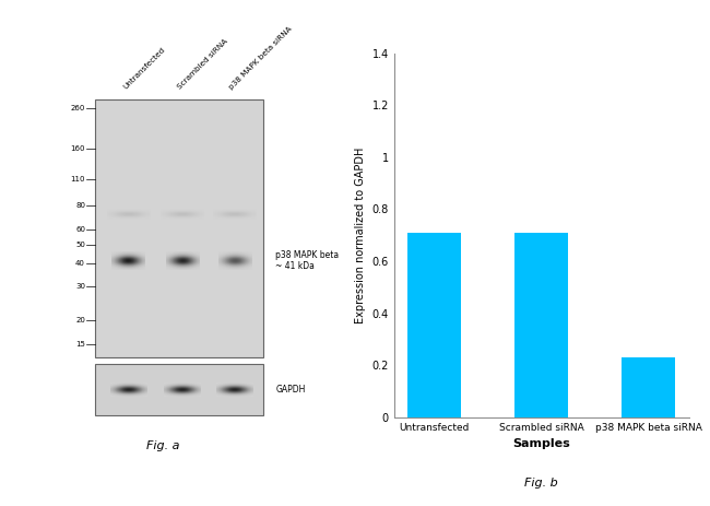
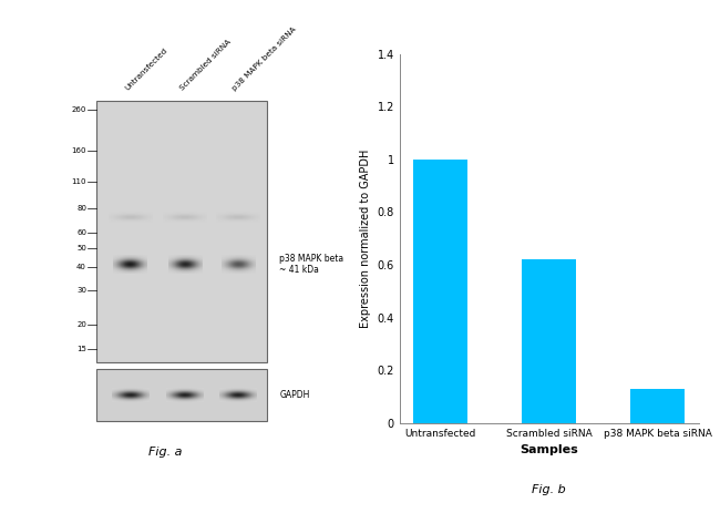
Untransfected: 0.71 -> 1.00
Scrambled siRNA: 0.71 -> 0.62
p38 MAPK beta siRNA: 0.23 -> 0.13
